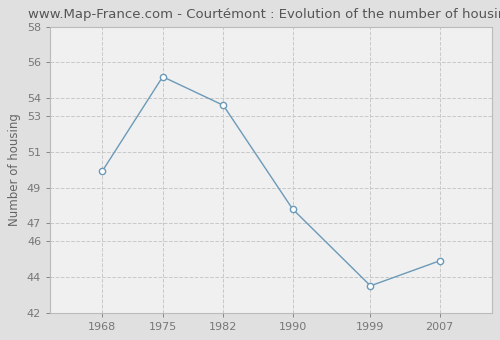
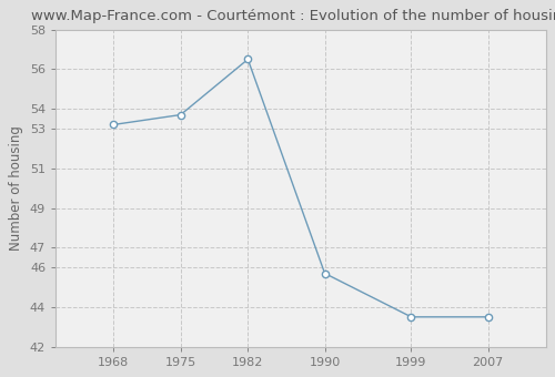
1968: 49.9 -> 53.2
1975: 55.2 -> 53.7
1982: 53.6 -> 56.5
1990: 47.8 -> 45.7
2007: 44.9 -> 43.5
